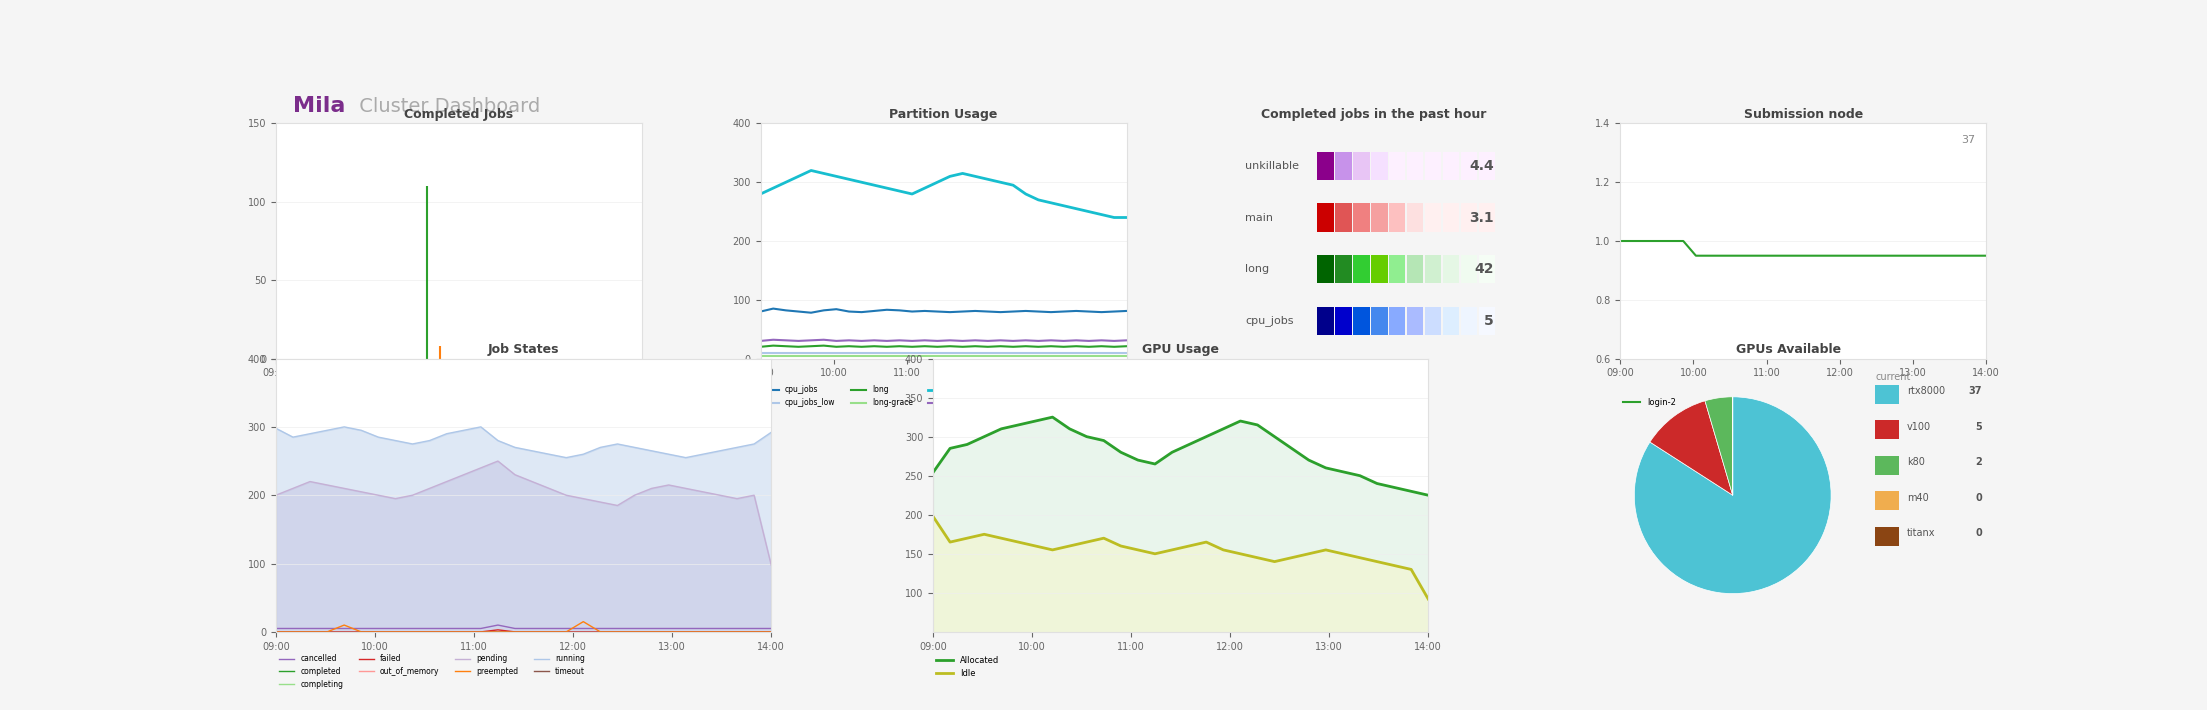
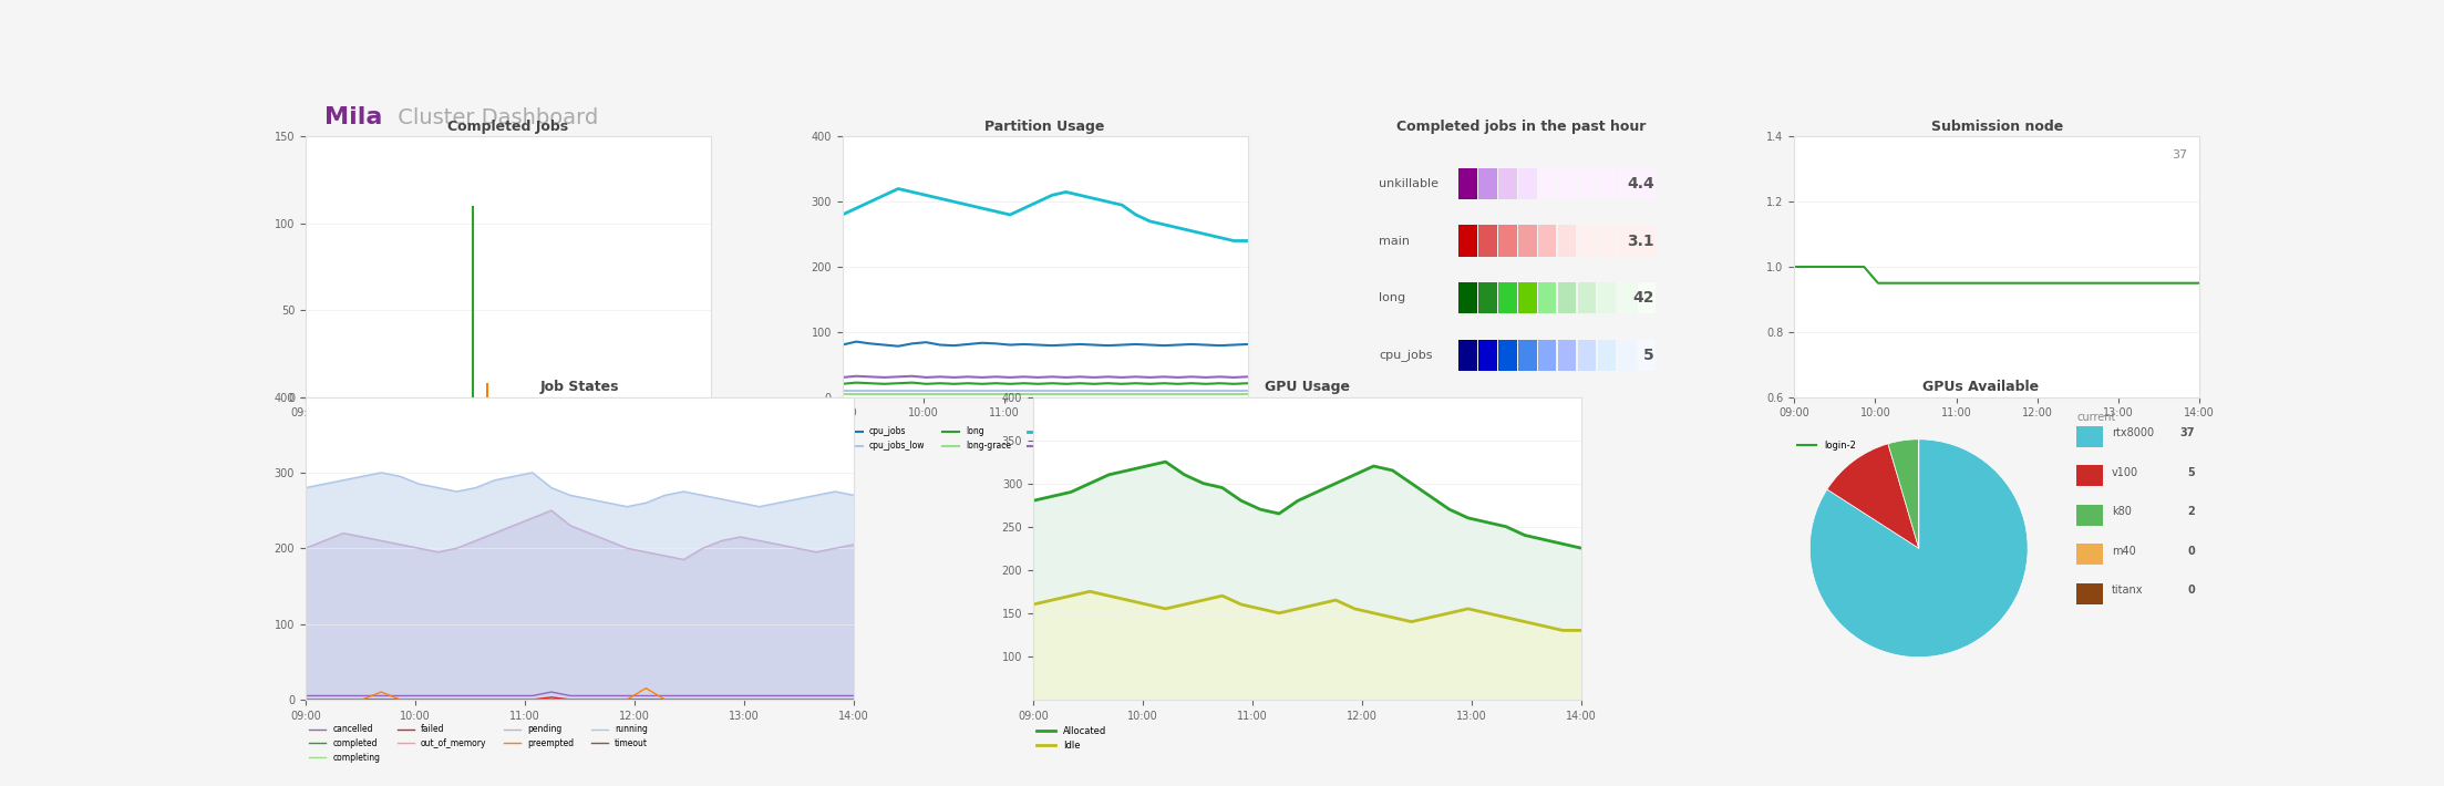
Job States/running/09:00: 298 -> 280
Job States/pending/14:00: 98 -> 205
Job States/running/14:00: 292 -> 270
GPU Usage/Allocated/09:00: 254 -> 280
GPU Usage/Idle/09:00: 198 -> 160
GPU Usage/Idle/14:00: 92 -> 130
